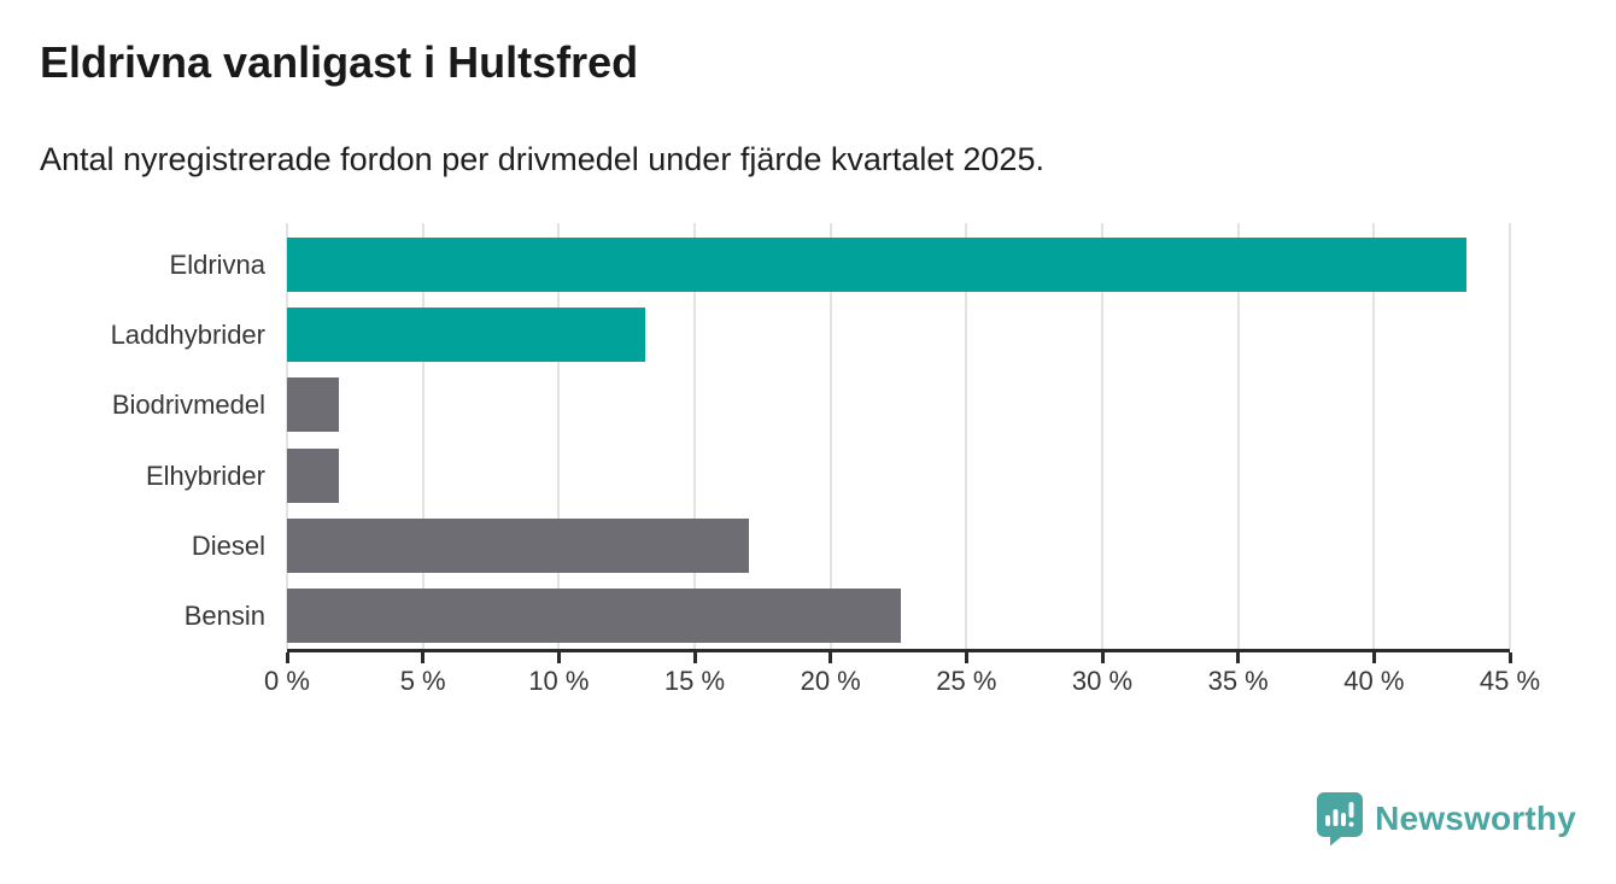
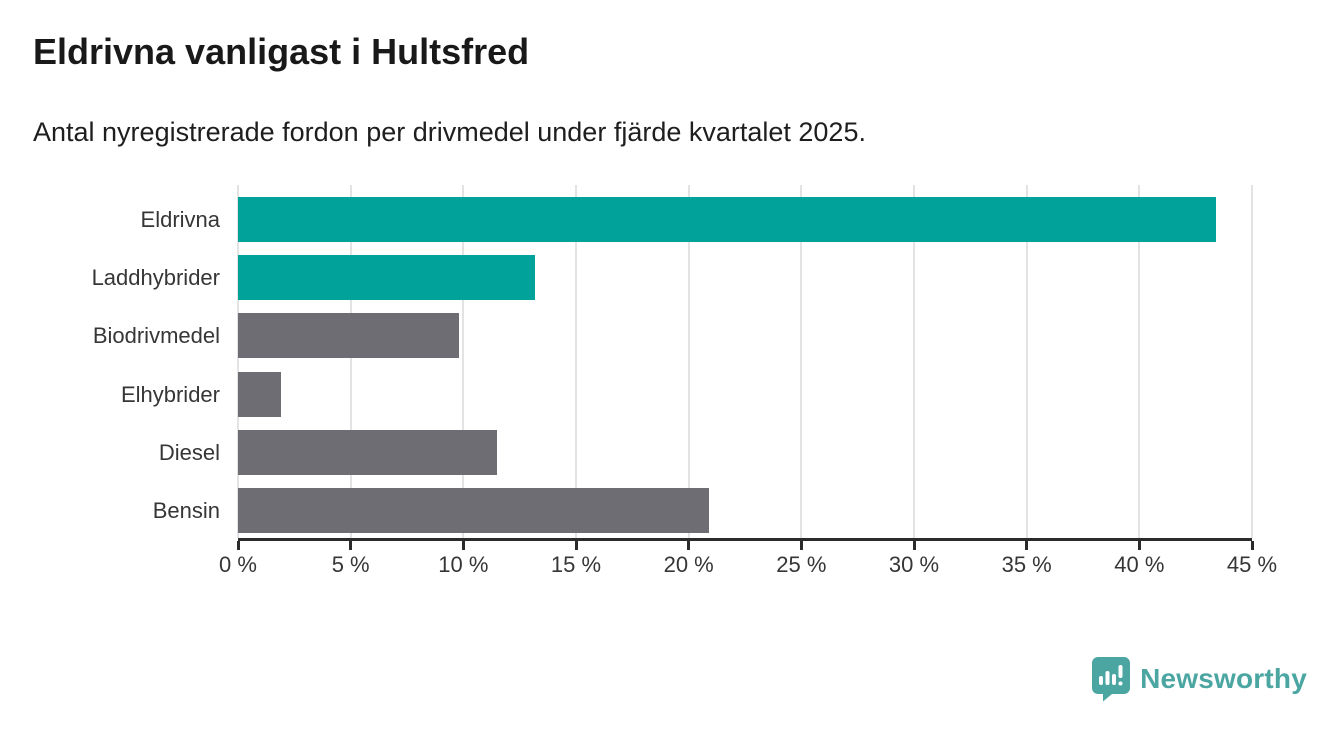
Biodrivmedel: 1.9% -> 9.8%
Diesel: 17.0% -> 11.5%
Bensin: 22.6% -> 20.9%
